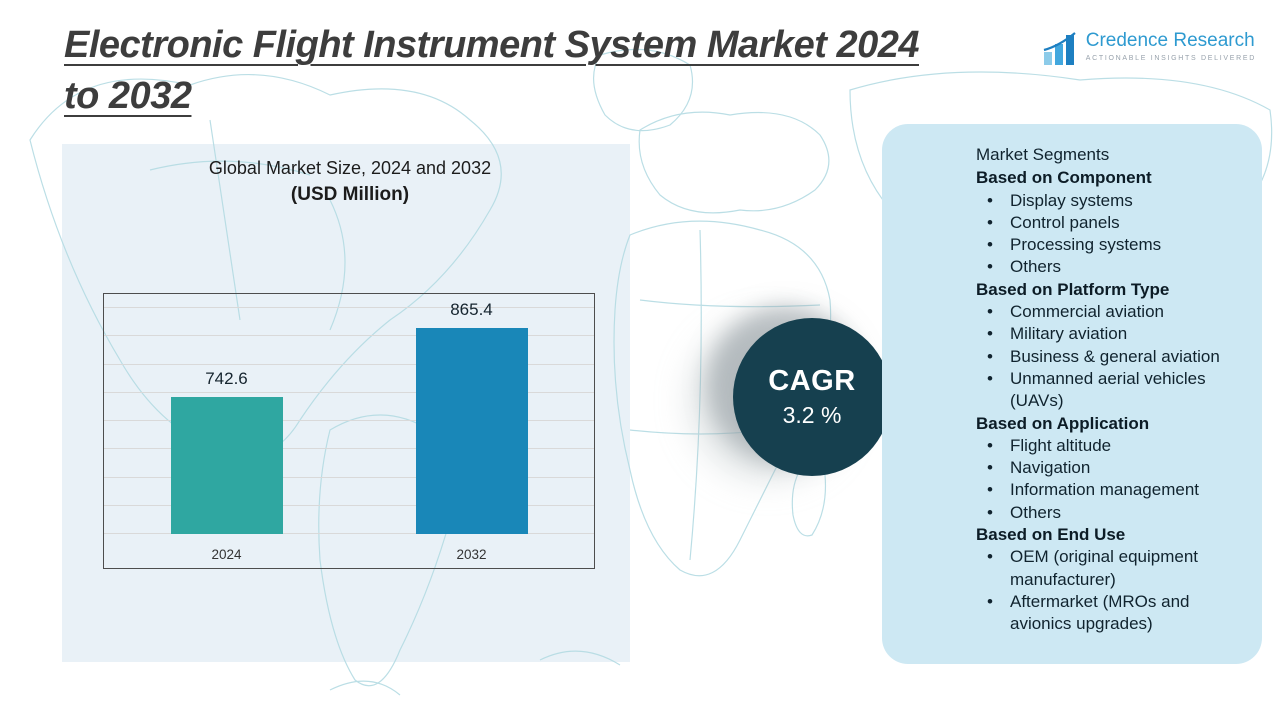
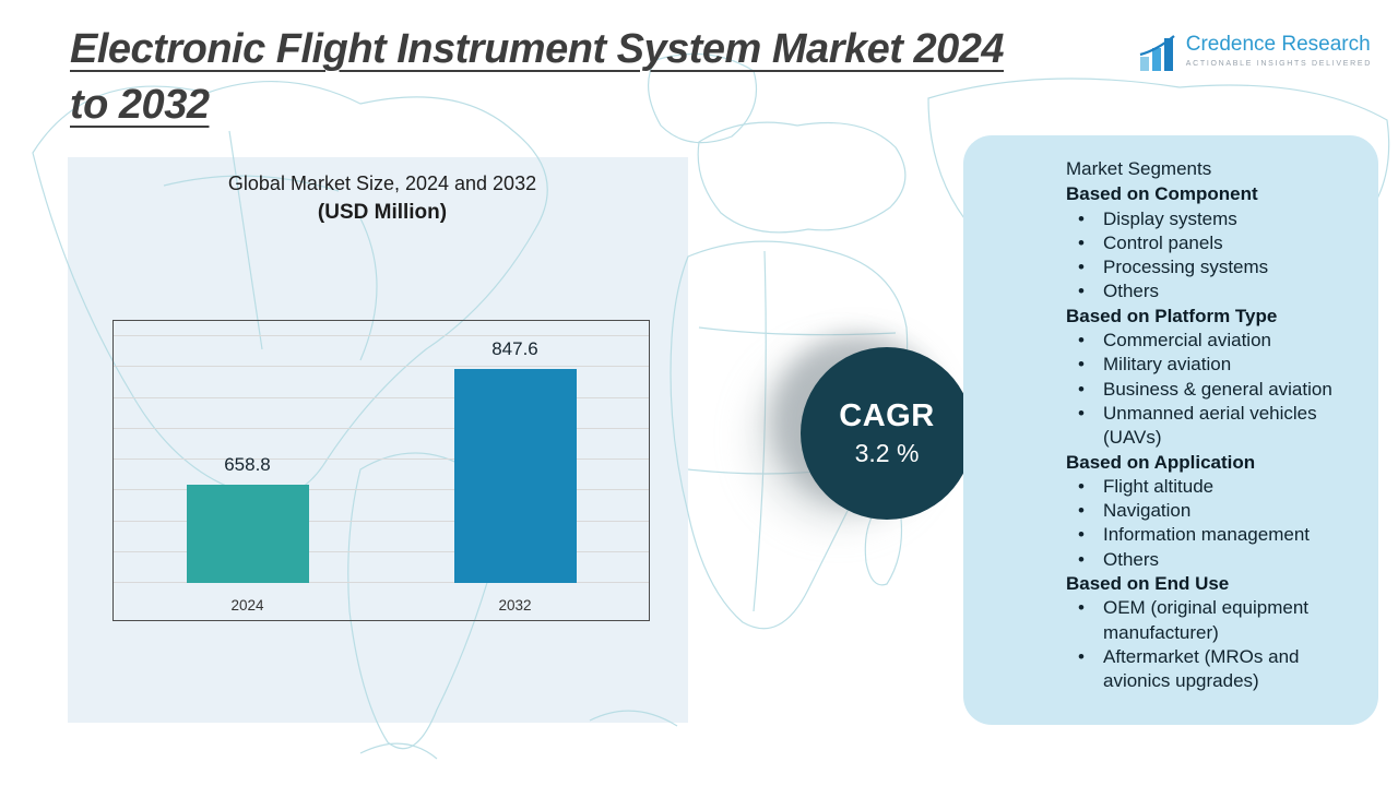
2024: 742.6 -> 658.8
2032: 865.4 -> 847.6
